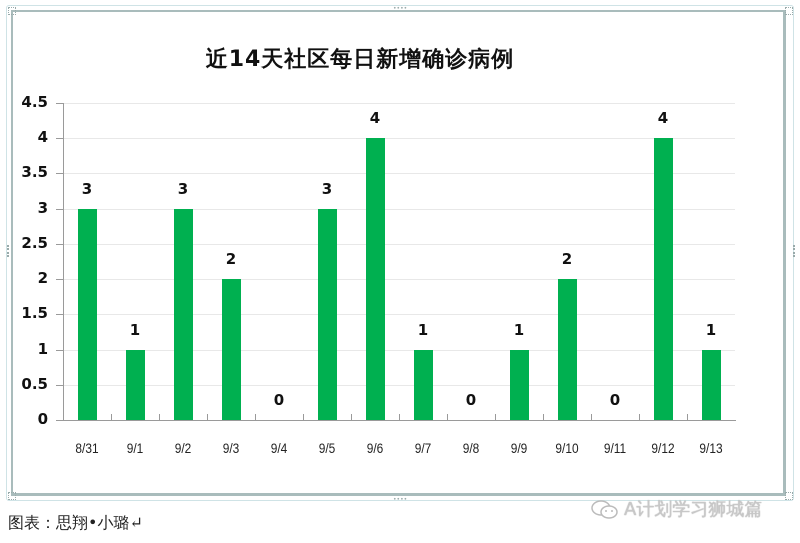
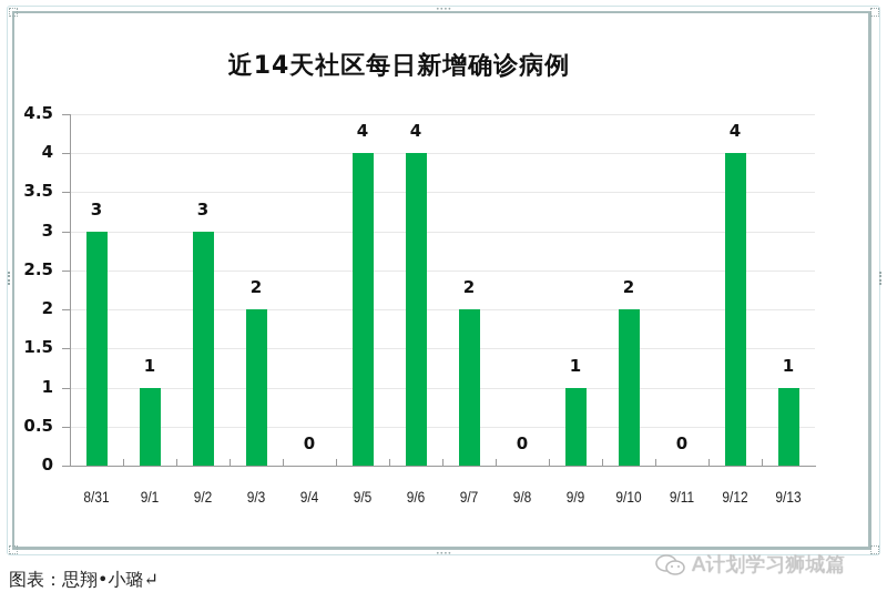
9/5: 3 -> 4
9/7: 1 -> 2
